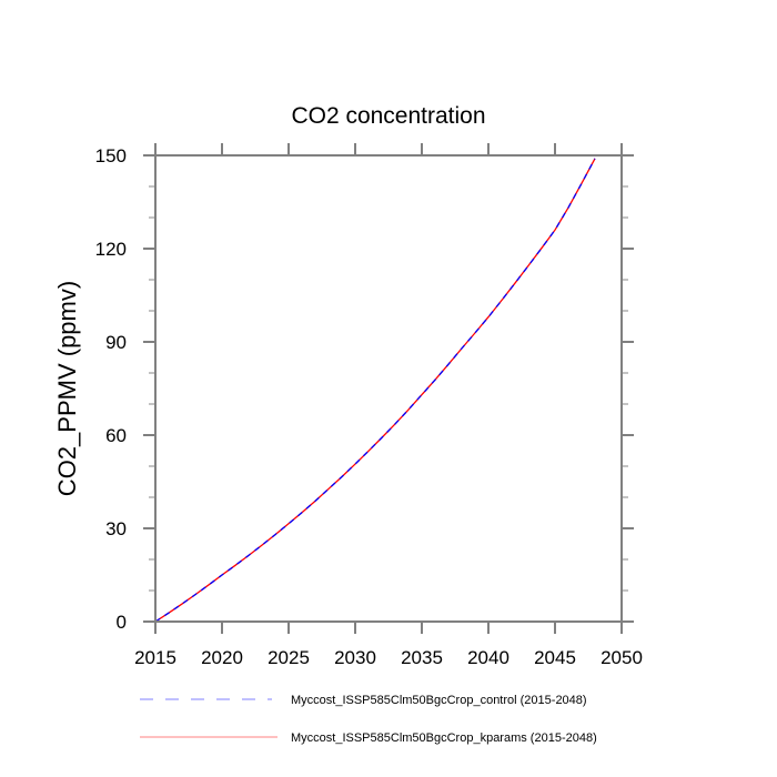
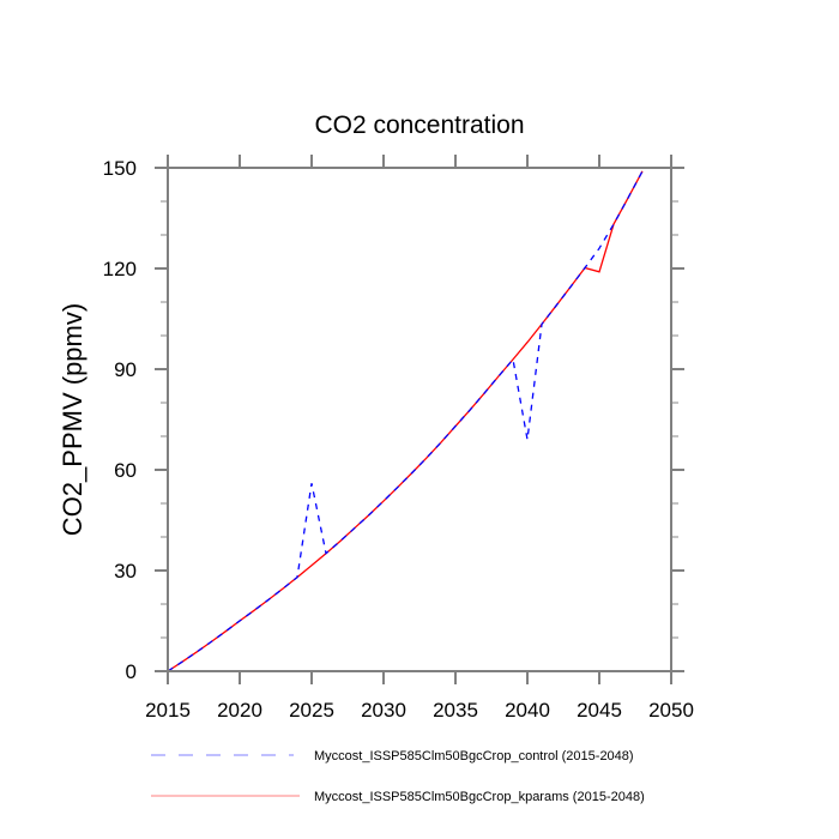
Myccost_ISSP585Clm50BgcCrop_control (2015-2048)/2025: 32 -> 56
Myccost_ISSP585Clm50BgcCrop_control (2015-2048)/2040: 98 -> 69
Myccost_ISSP585Clm50BgcCrop_kparams (2015-2048)/2045: 126 -> 119
